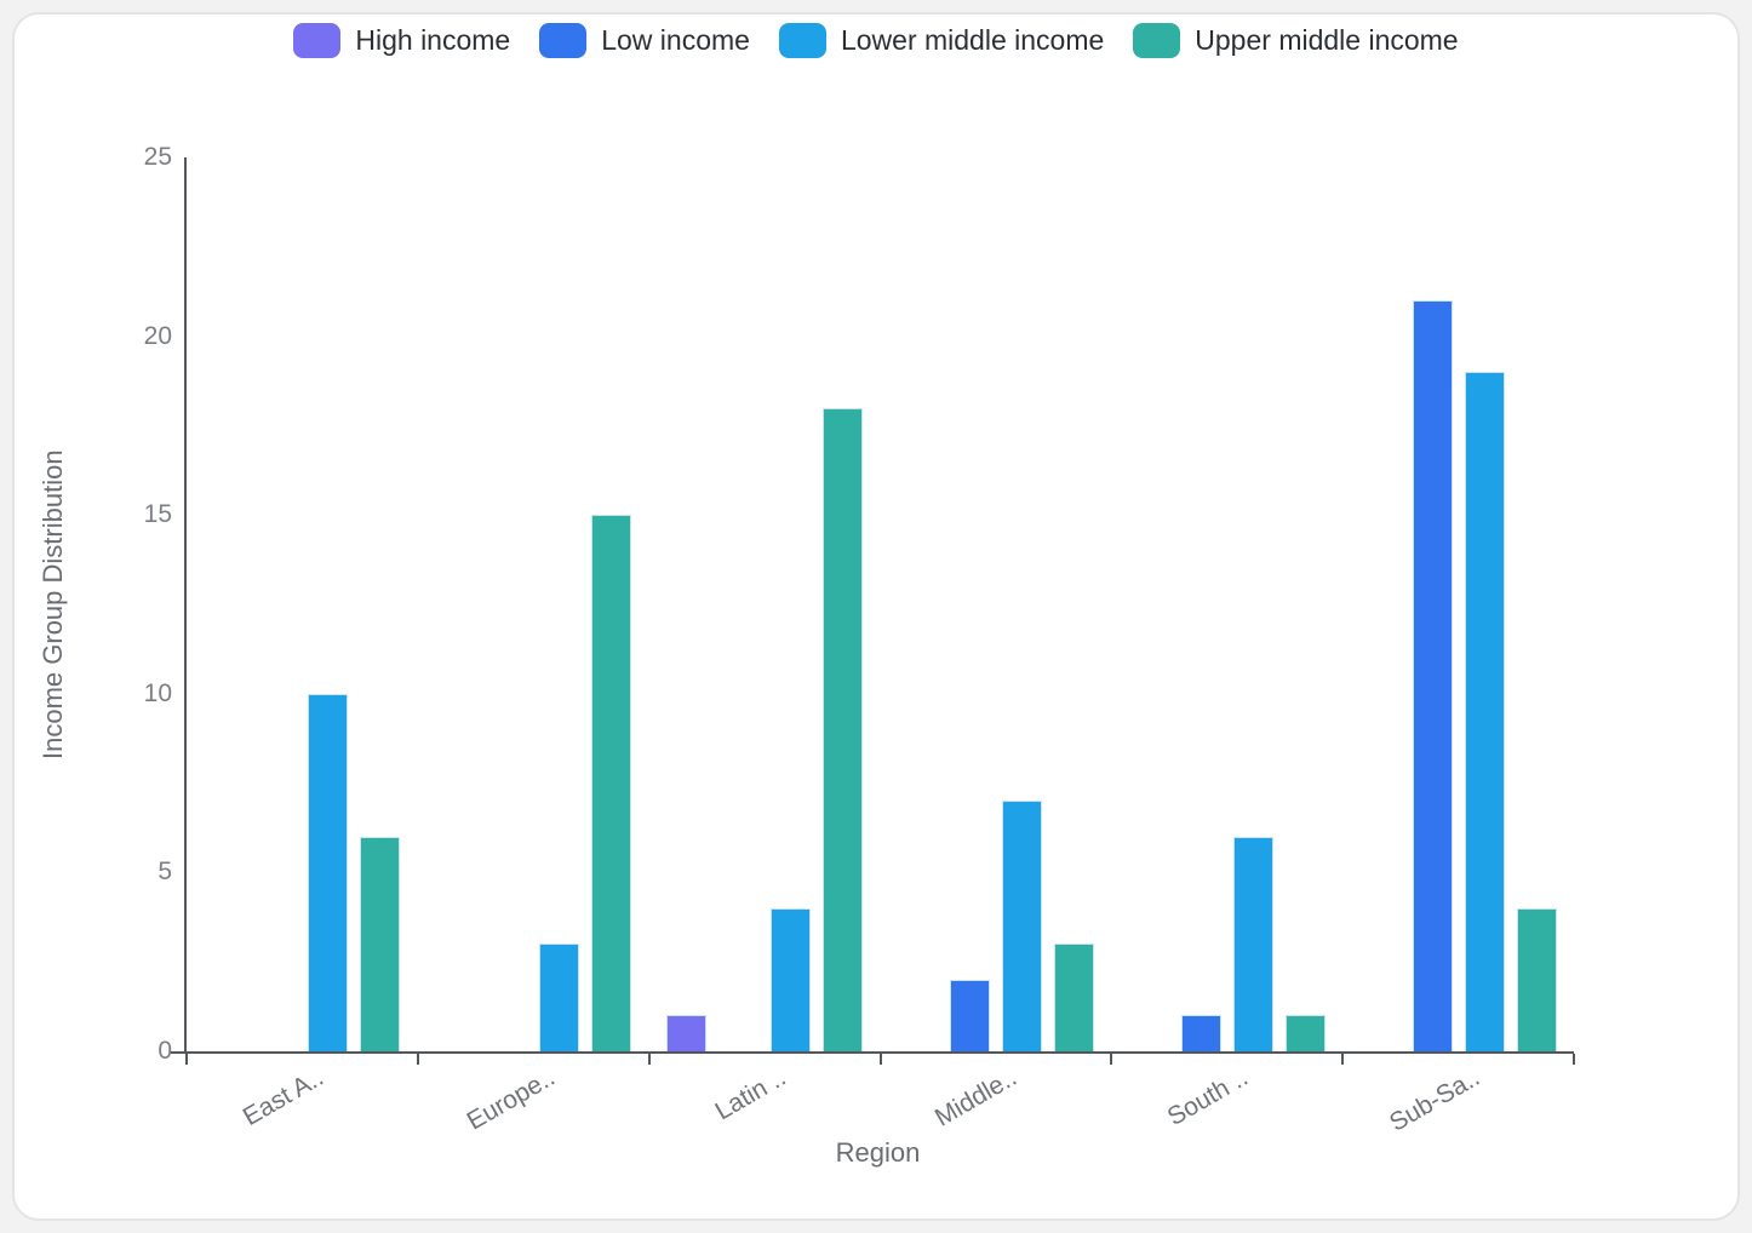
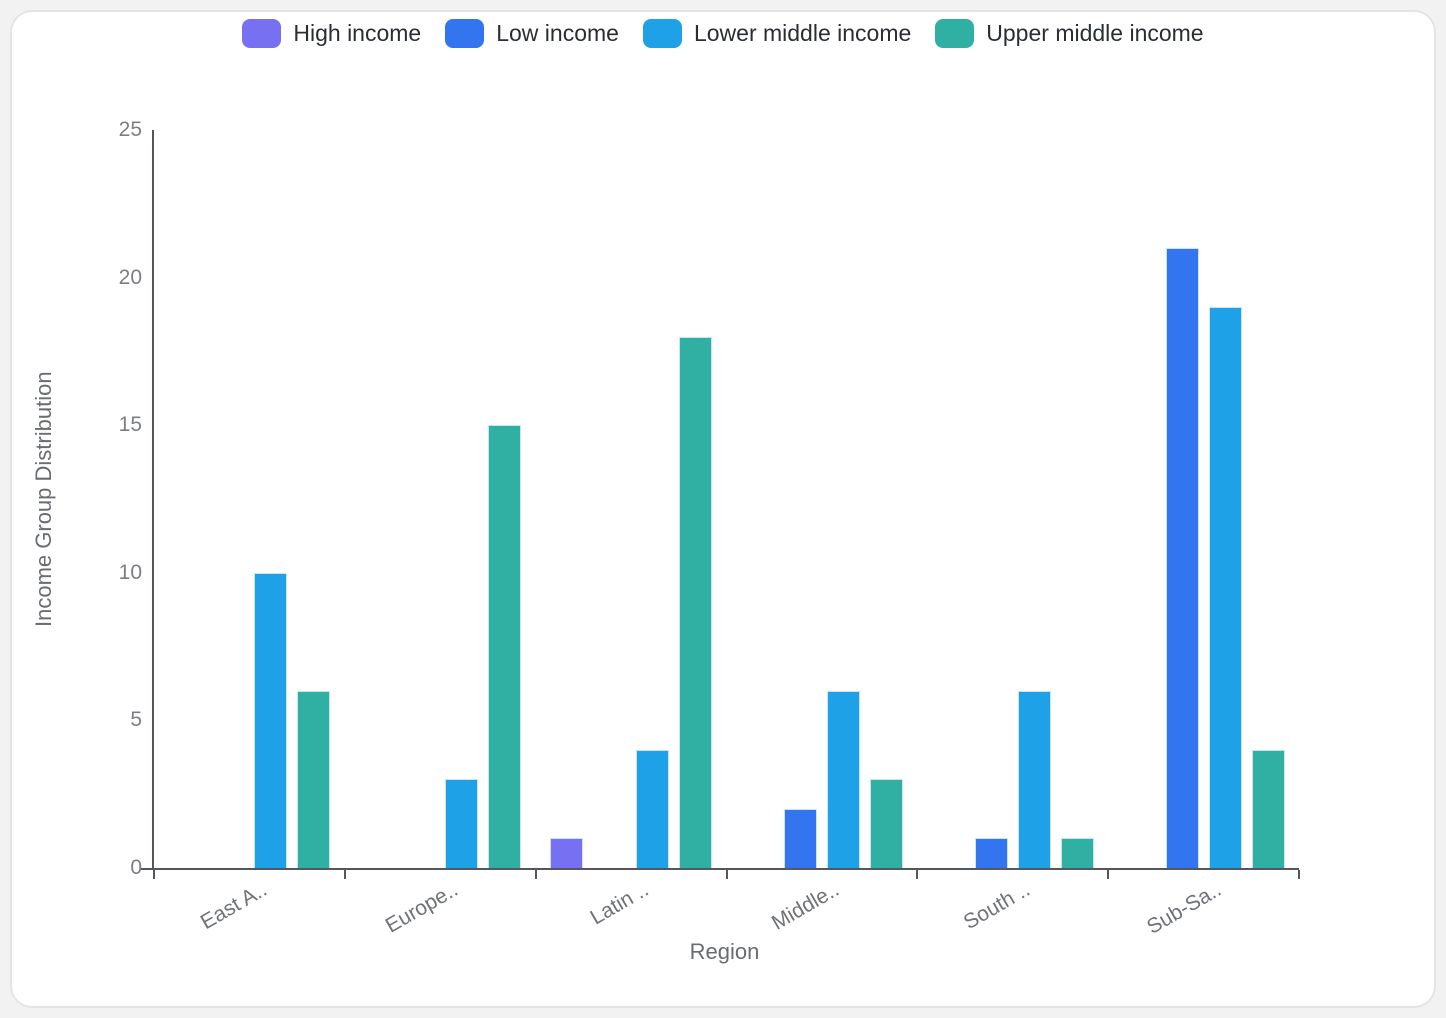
Lower middle income/Middle..: 7 -> 6
